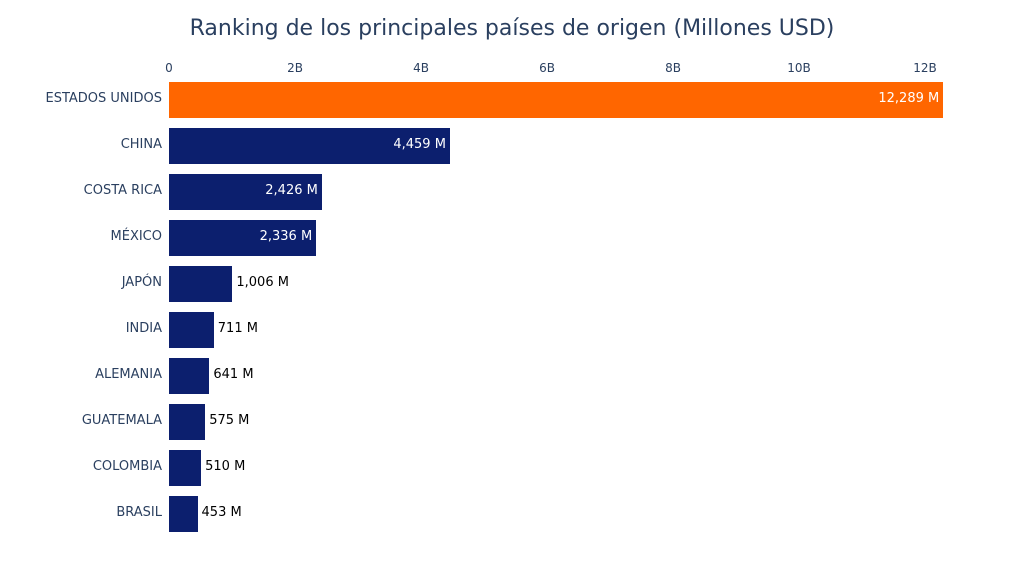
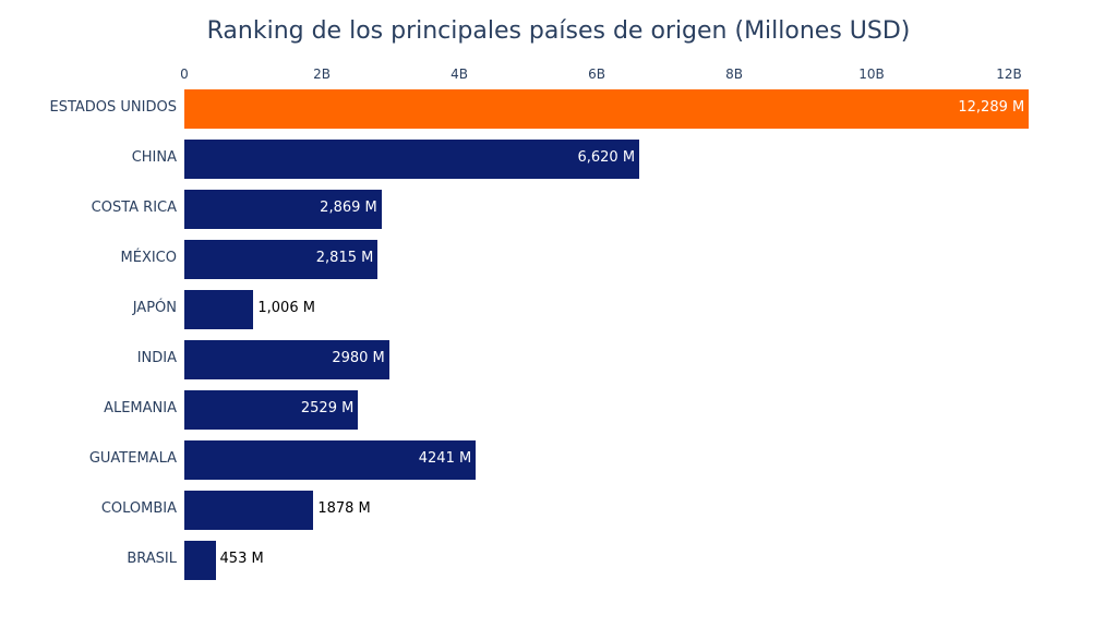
CHINA: 4,459 -> 6,620
COSTA RICA: 2,426 -> 2,869
MÉXICO: 2,336 -> 2,815
INDIA: 711 -> 2980
ALEMANIA: 641 -> 2529
GUATEMALA: 575 -> 4241
COLOMBIA: 510 -> 1878
